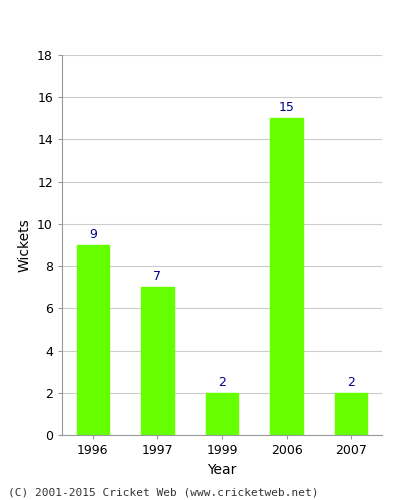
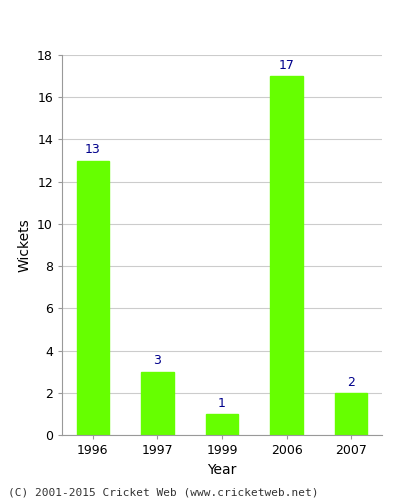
1996: 9 -> 13
1997: 7 -> 3
1999: 2 -> 1
2006: 15 -> 17
